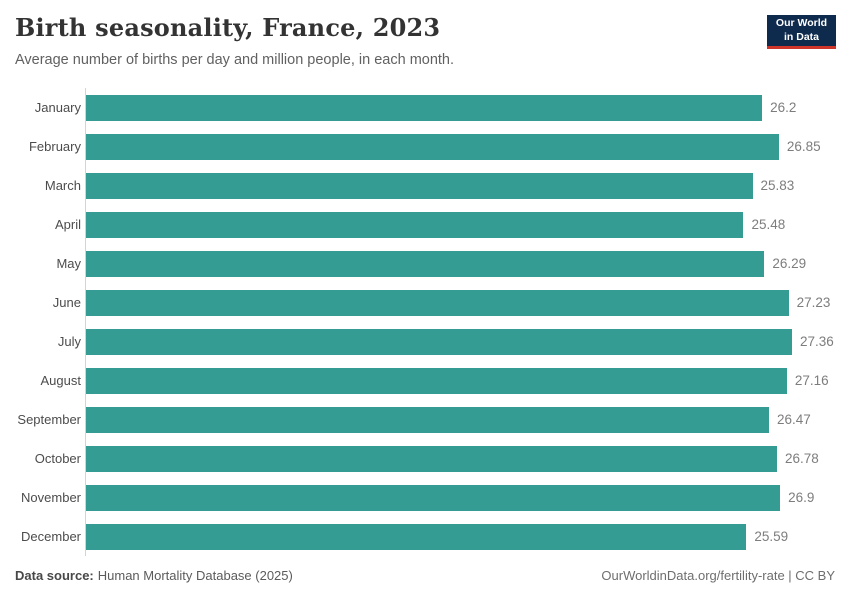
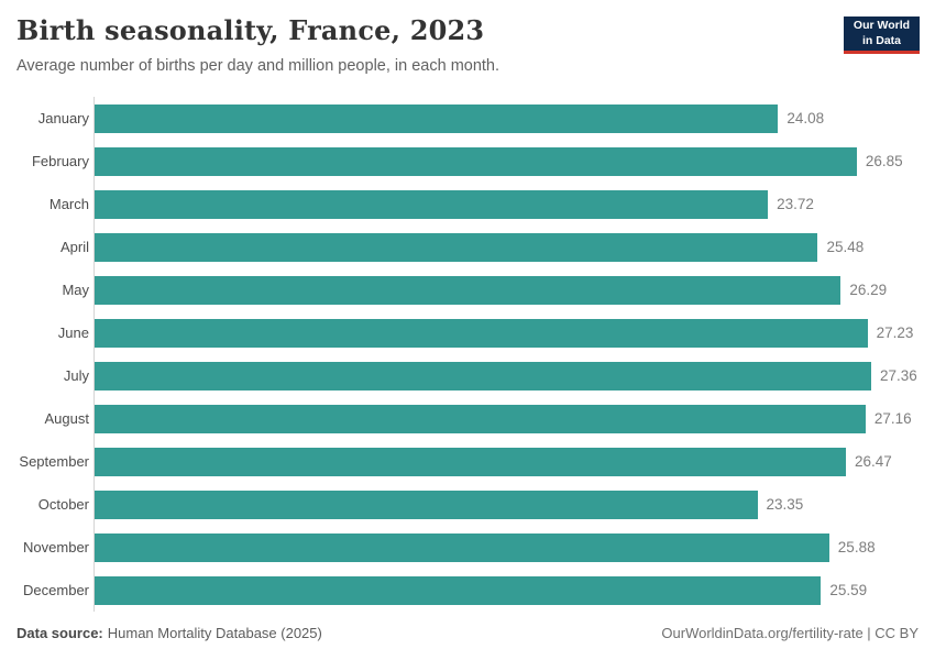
January: 26.2 -> 24.08
March: 25.83 -> 23.72
October: 26.78 -> 23.35
November: 26.9 -> 25.88
